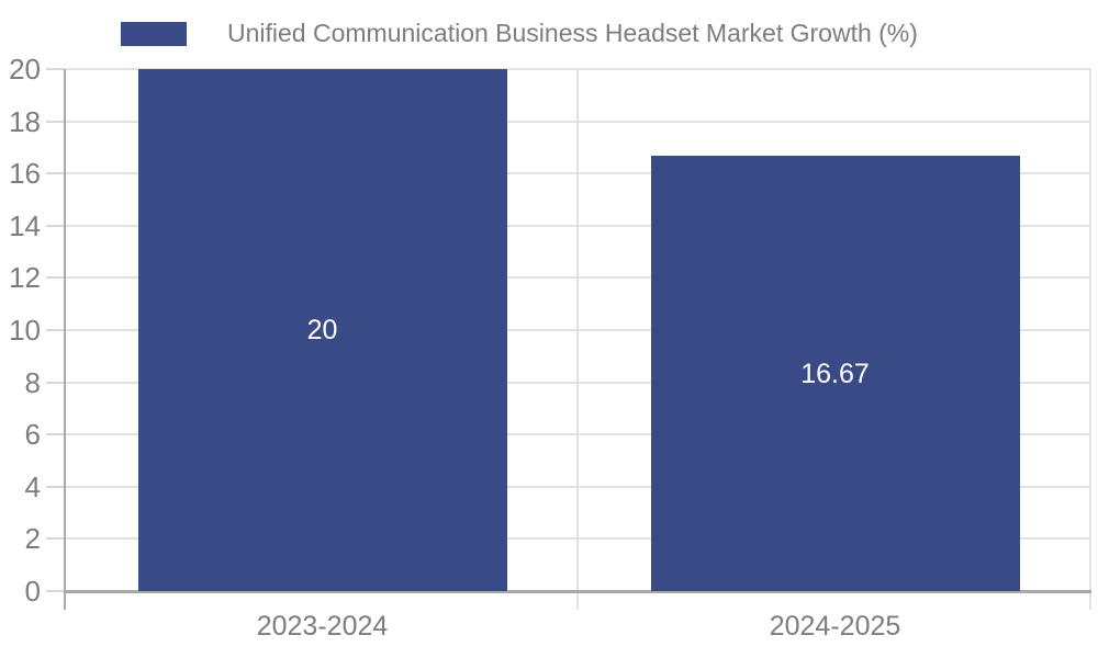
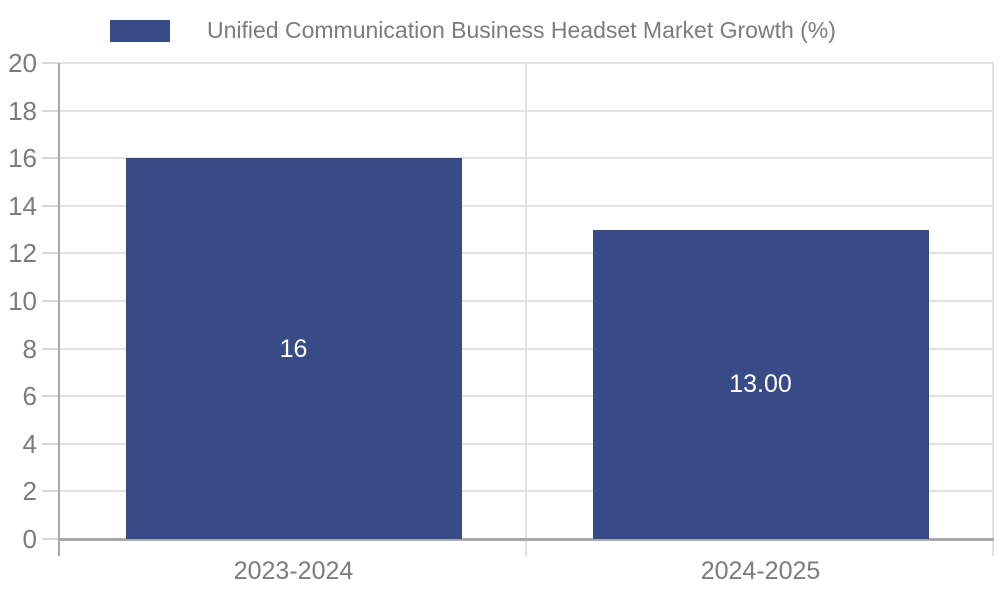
2023-2024: 20 -> 16
2024-2025: 16.67 -> 13.00
